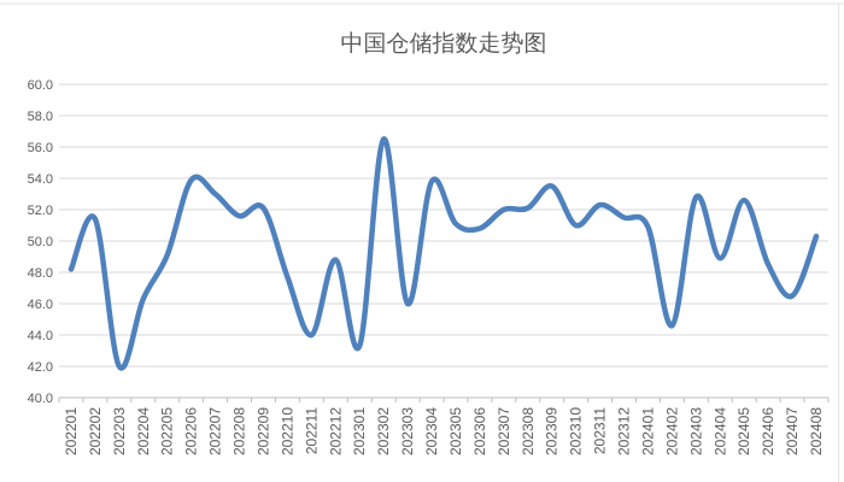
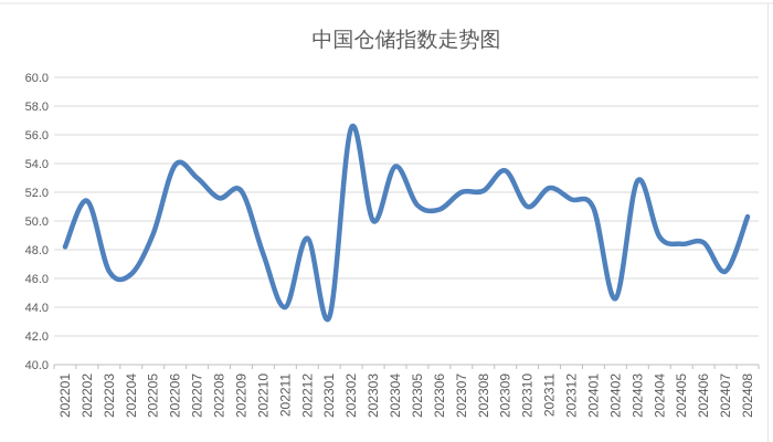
202203: 42.0 -> 46.5
202303: 46.0 -> 50.0
202405: 52.6 -> 48.4
